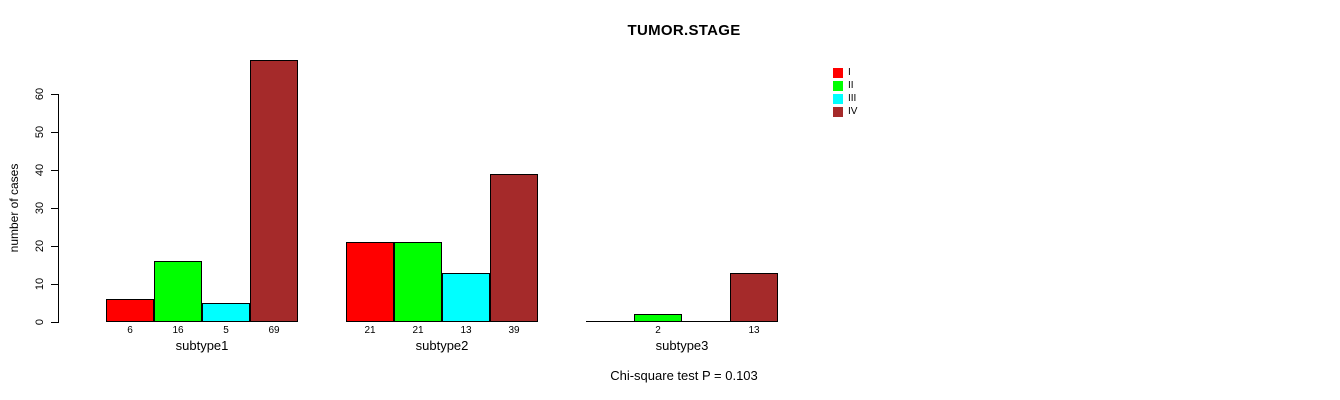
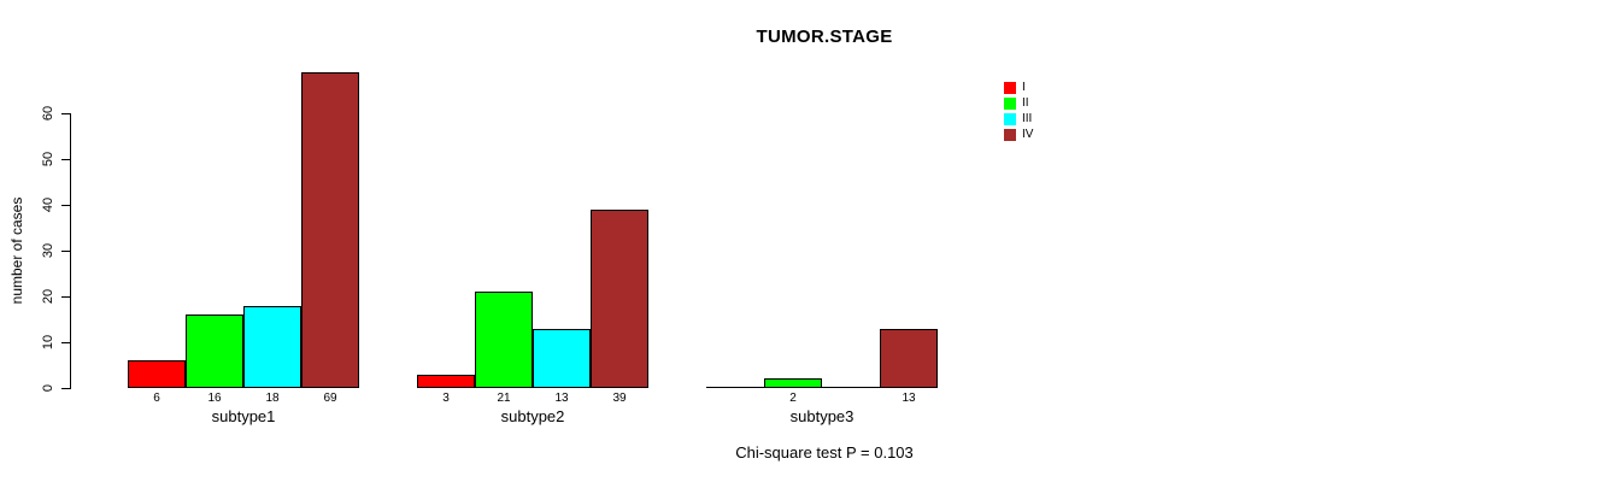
III/subtype1: 5 -> 18
I/subtype2: 21 -> 3
